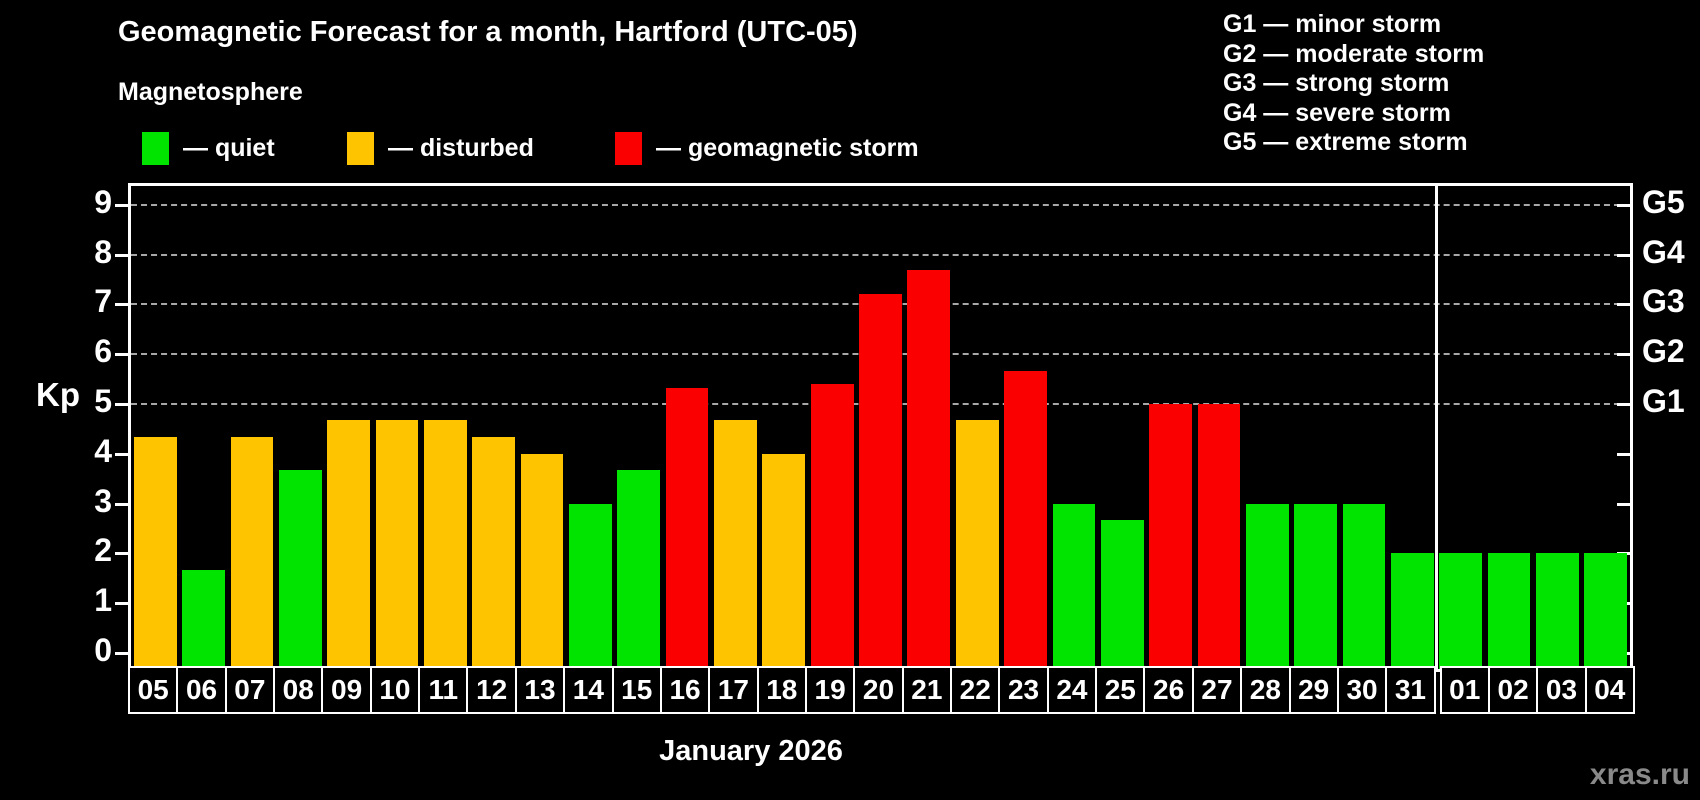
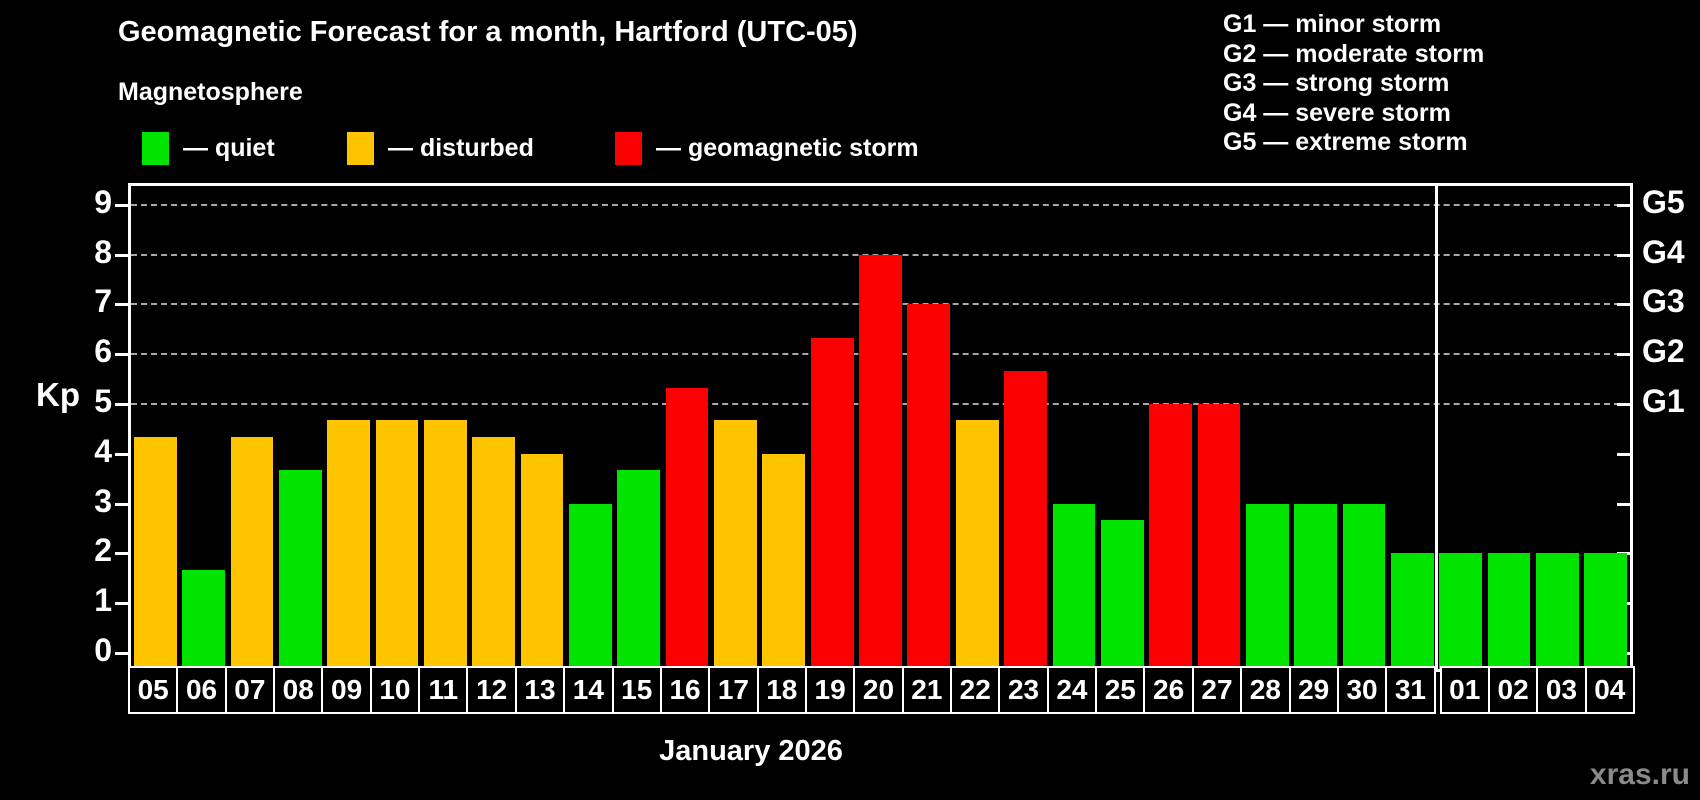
19: 5.4 -> 6.3
20: 7.2 -> 8.0
21: 7.7 -> 7.0
